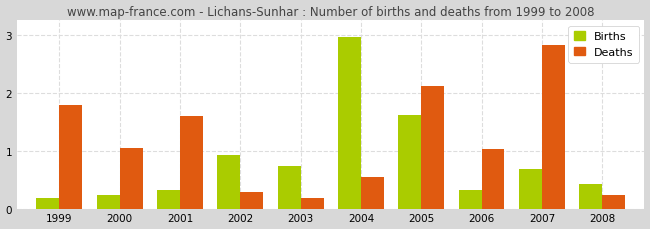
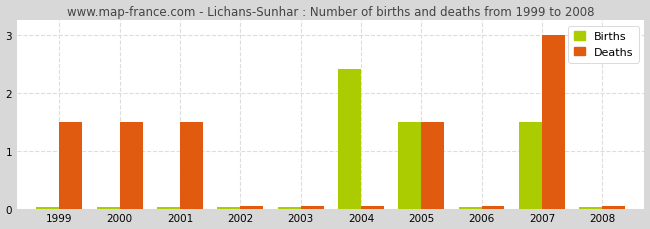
Births/1999: 0.18 -> 0.02
Deaths/1999: 1.78 -> 1.50
Births/2000: 0.24 -> 0.02
Deaths/2000: 1.04 -> 1.50
Births/2001: 0.32 -> 0.02
Deaths/2001: 1.60 -> 1.50
Births/2002: 0.92 -> 0.02
Deaths/2002: 0.28 -> 0.05
Births/2003: 0.74 -> 0.02
Deaths/2003: 0.18 -> 0.05
Births/2004: 2.96 -> 2.40
Deaths/2004: 0.54 -> 0.05
Births/2005: 1.62 -> 1.50
Deaths/2005: 2.12 -> 1.50
Births/2006: 0.32 -> 0.02
Deaths/2006: 1.02 -> 0.05
Births/2007: 0.68 -> 1.50
Deaths/2007: 2.82 -> 3.00
Births/2008: 0.42 -> 0.02
Deaths/2008: 0.24 -> 0.05
